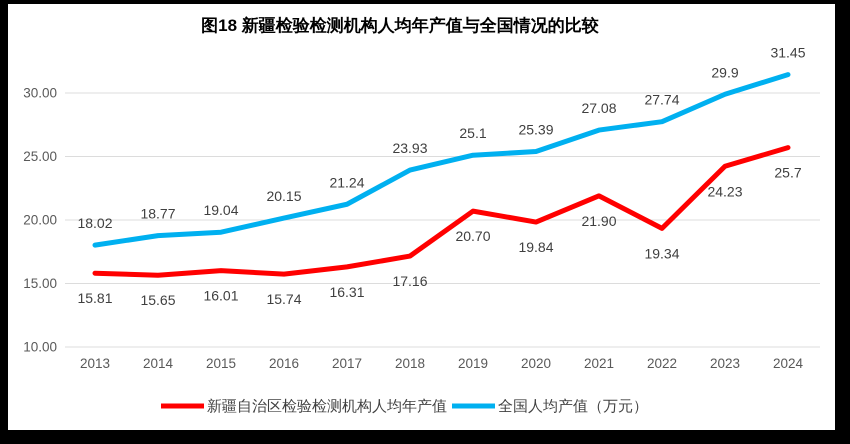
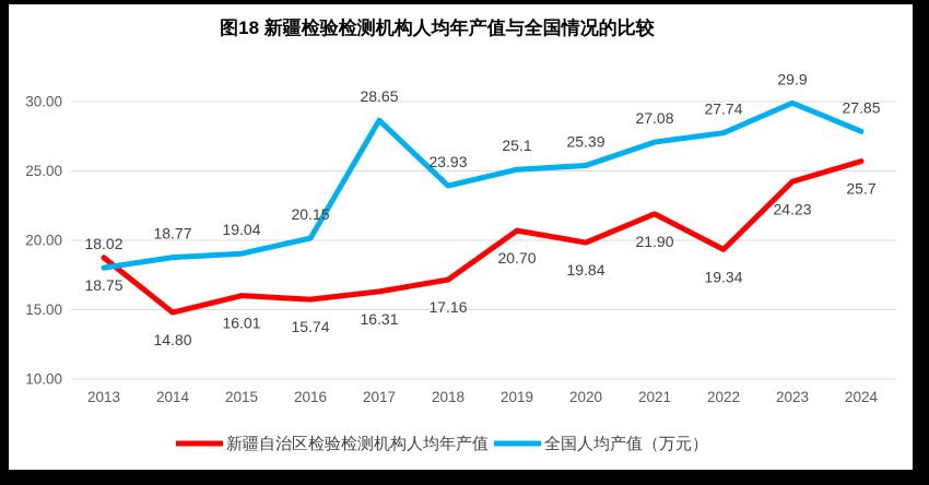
新疆自治区检验检测机构人均年产值/2013: 15.81 -> 18.75
新疆自治区检验检测机构人均年产值/2014: 15.65 -> 14.80
全国人均产值（万元）/2017: 21.24 -> 28.65
全国人均产值（万元）/2024: 31.45 -> 27.85
